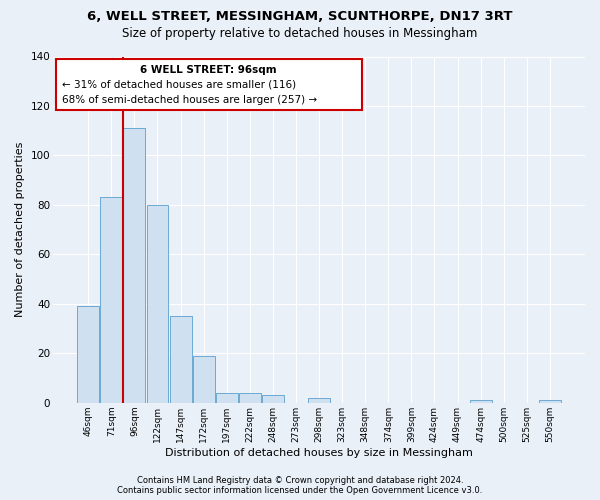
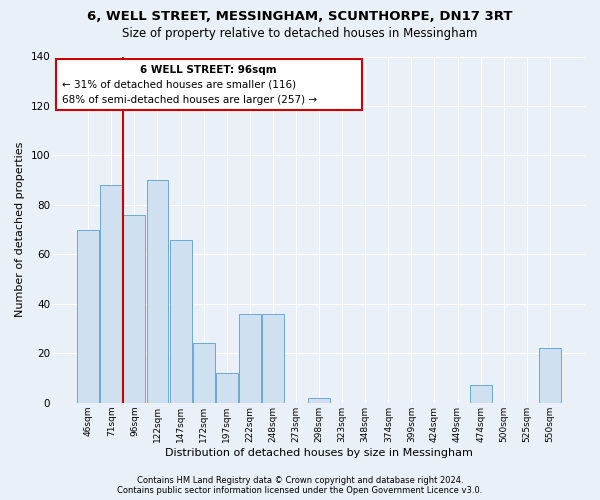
46sqm: 39 -> 70
71sqm: 83 -> 88
96sqm: 111 -> 76
122sqm: 80 -> 90
147sqm: 35 -> 66
172sqm: 19 -> 24
197sqm: 4 -> 12
222sqm: 4 -> 36
248sqm: 3 -> 36
474sqm: 1 -> 7
550sqm: 1 -> 22
